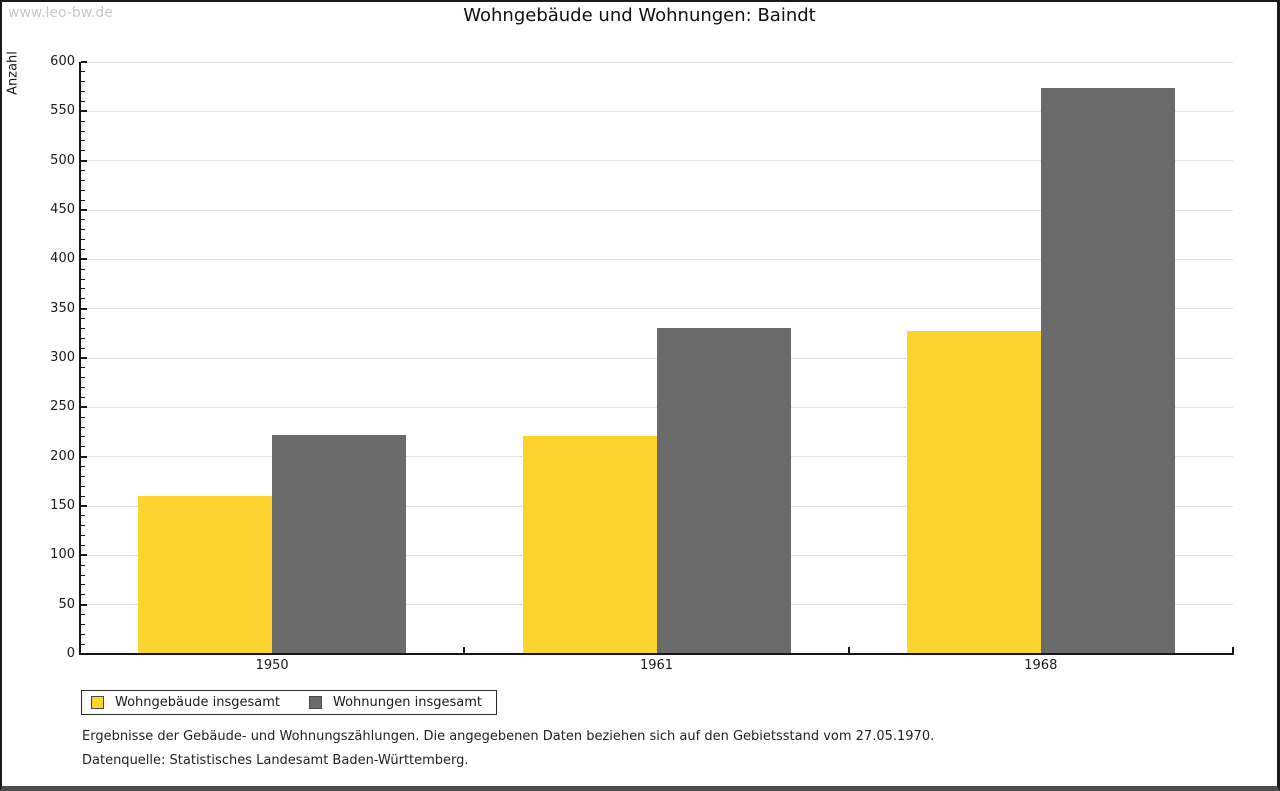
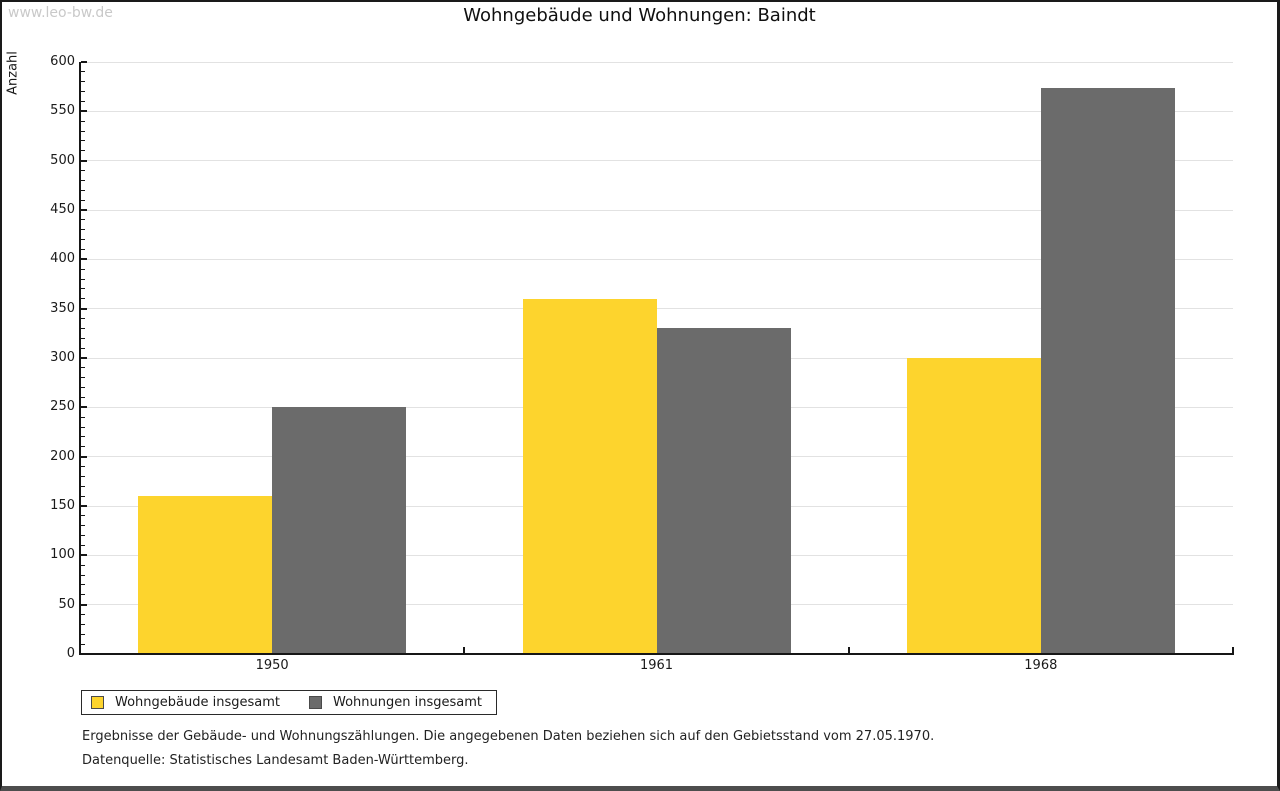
Wohnungen insgesamt/1950: 220 -> 250
Wohngebäude insgesamt/1961: 220 -> 360
Wohngebäude insgesamt/1968: 330 -> 300
